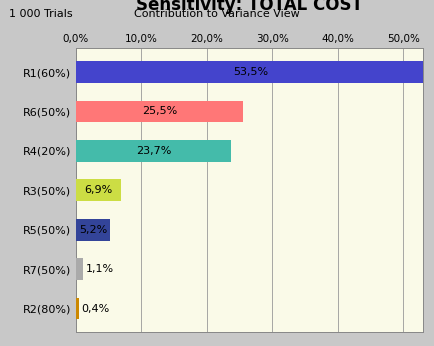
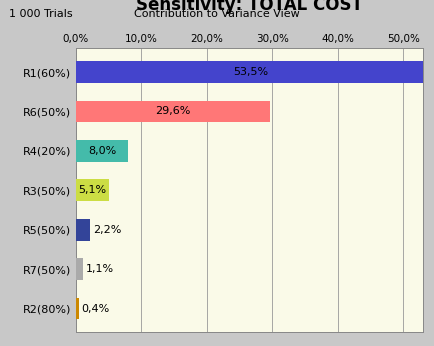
R6(50%): 25,5% -> 29,6%
R4(20%): 23,7% -> 8,0%
R3(50%): 6,9% -> 5,1%
R5(50%): 5,2% -> 2,2%
